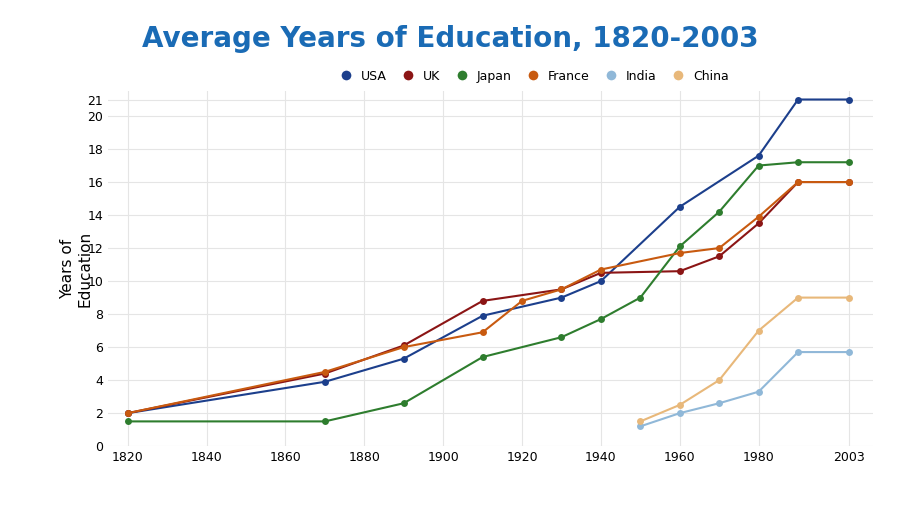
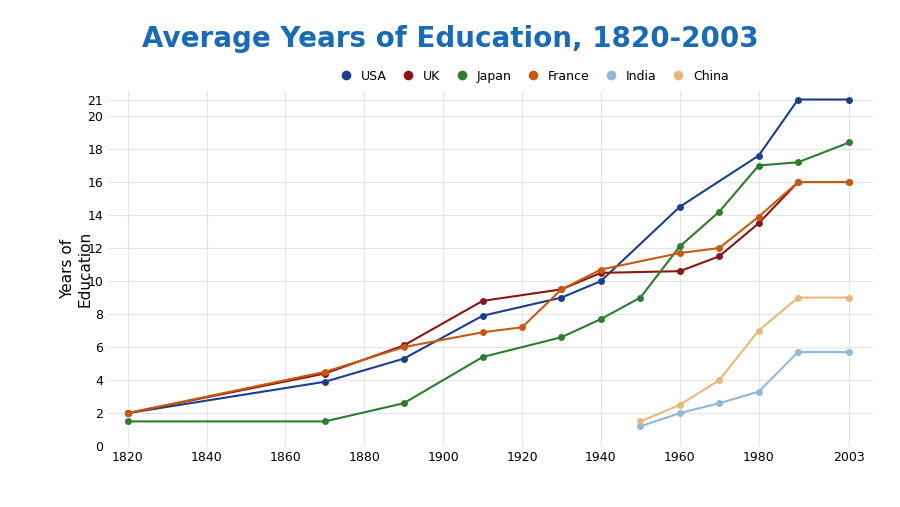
France/1920: 8.8 -> 7.2
Japan/2003: 17.2 -> 18.4
